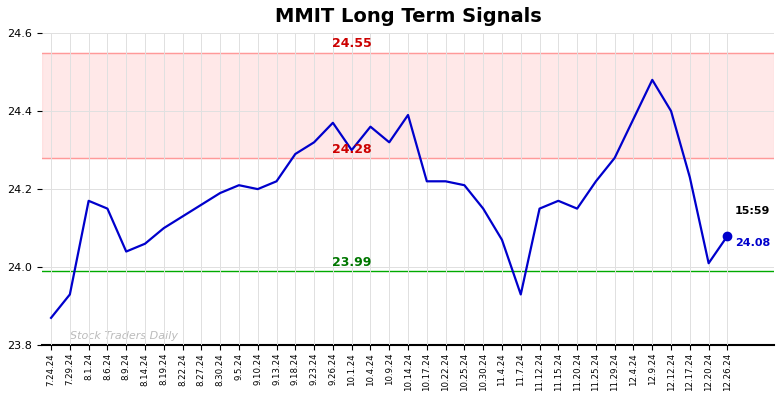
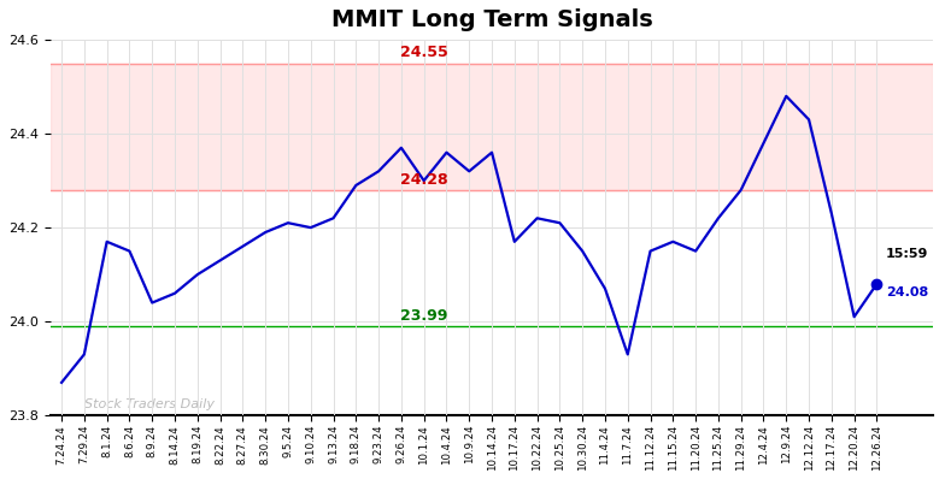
10.14.24: 24.39 -> 24.36
10.17.24: 24.22 -> 24.17
12.12.24: 24.40 -> 24.43
